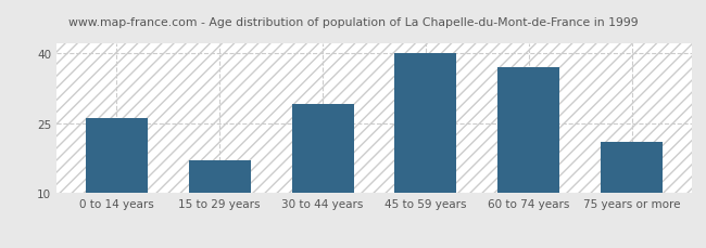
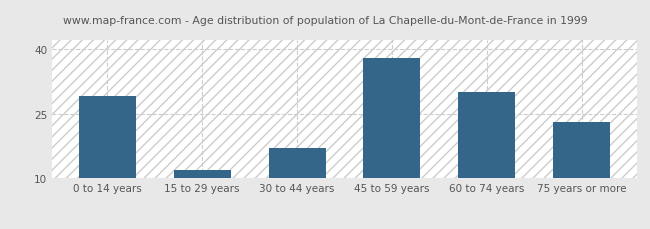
0 to 14 years: 26 -> 29
15 to 29 years: 17 -> 12
30 to 44 years: 29 -> 17
45 to 59 years: 40 -> 38
60 to 74 years: 37 -> 30
75 years or more: 21 -> 23
